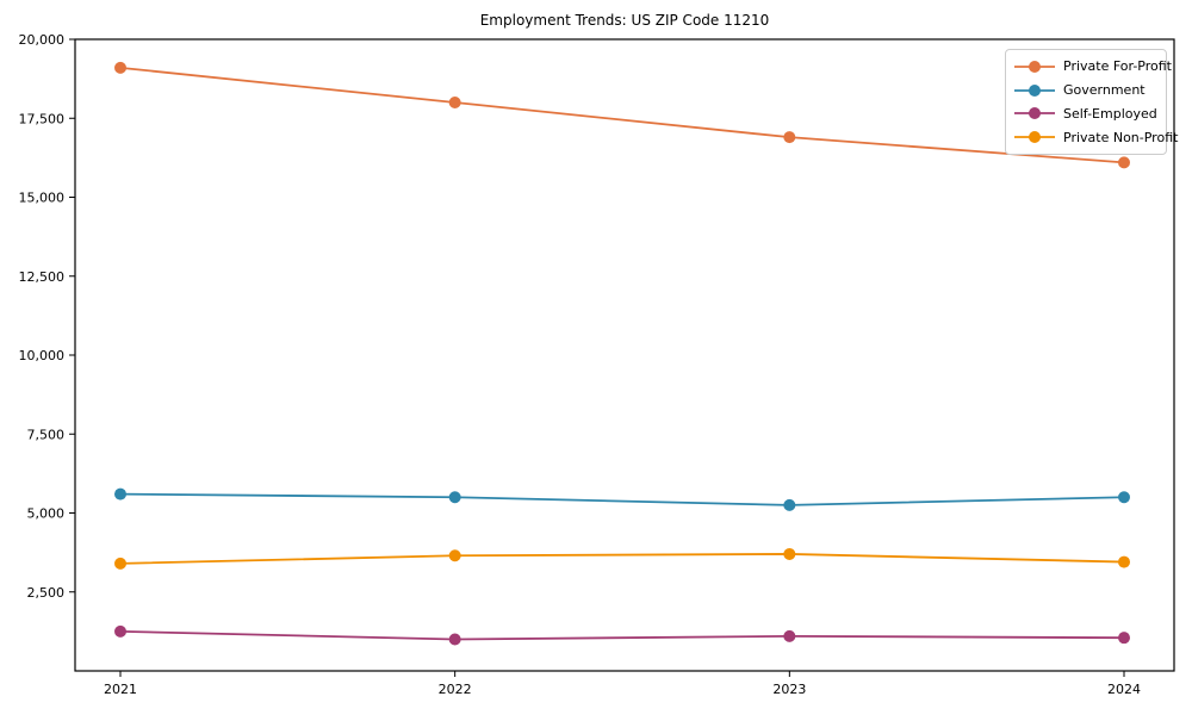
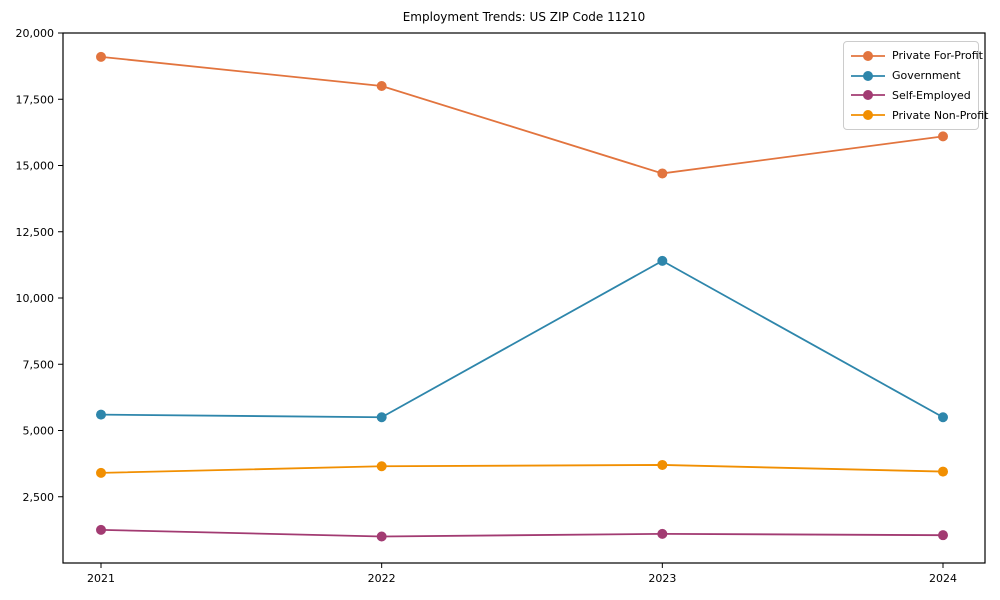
Private For-Profit/2023: 16900 -> 14700
Government/2023: 5200 -> 11400
